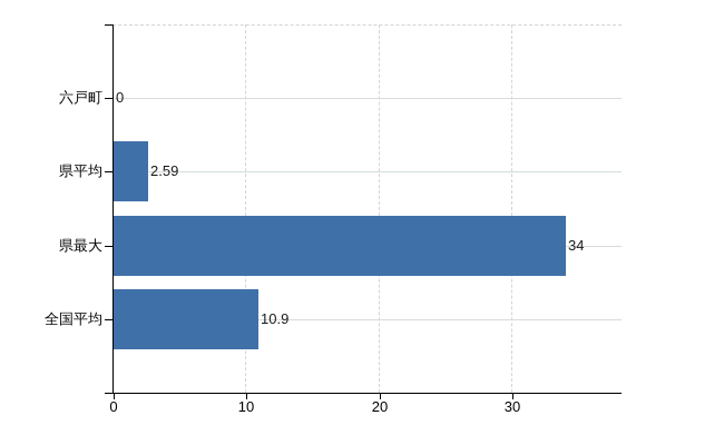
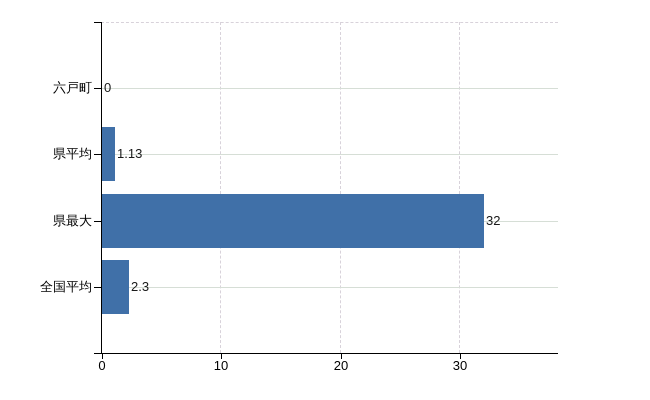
県平均: 2.59 -> 1.13
県最大: 34 -> 32
全国平均: 10.9 -> 2.3
